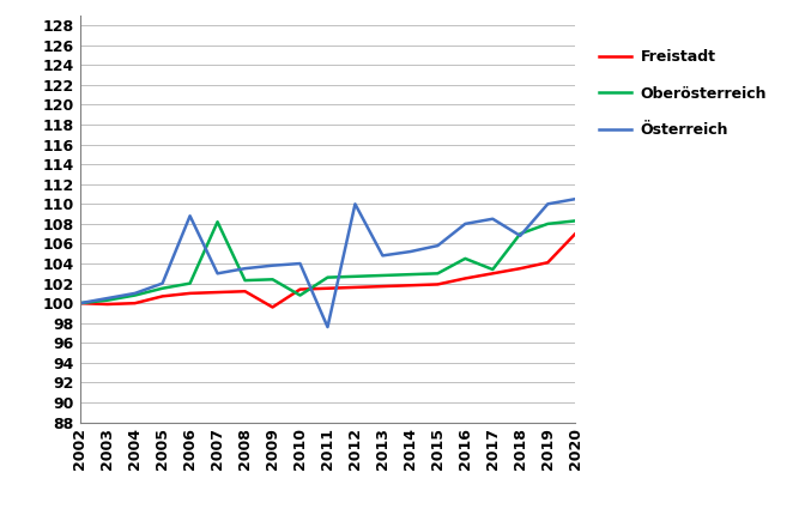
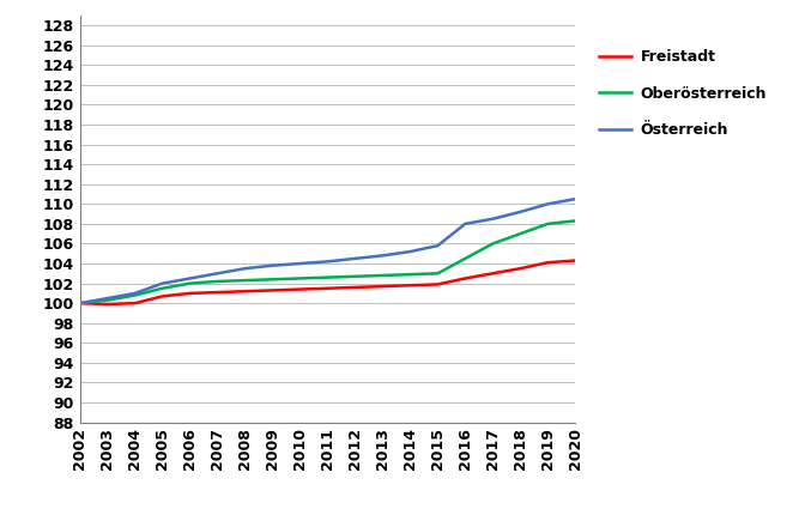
Österreich/2006: 108.8 -> 102.5
Oberösterreich/2007: 108.2 -> 102.2
Freistadt/2009: 99.6 -> 101.3
Oberösterreich/2010: 100.8 -> 102.5
Österreich/2011: 97.6 -> 104.2
Österreich/2012: 110.0 -> 104.5
Oberösterreich/2017: 103.4 -> 106.0
Österreich/2018: 106.8 -> 109.2
Freistadt/2020: 107.0 -> 104.3
